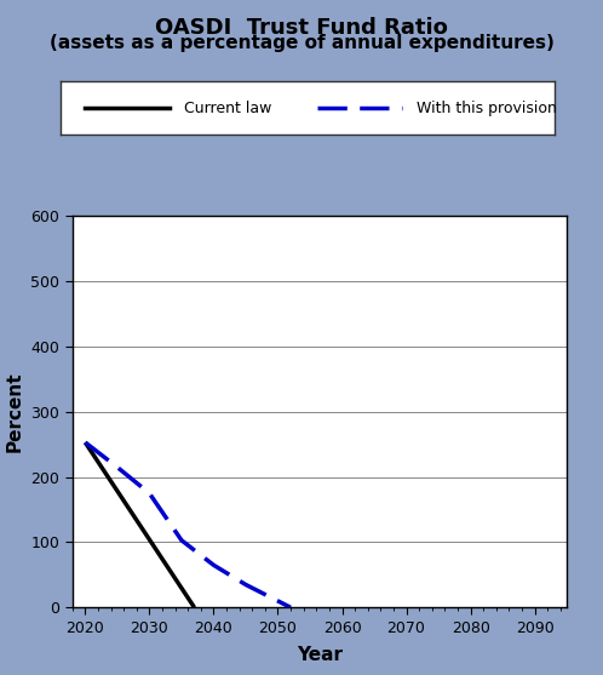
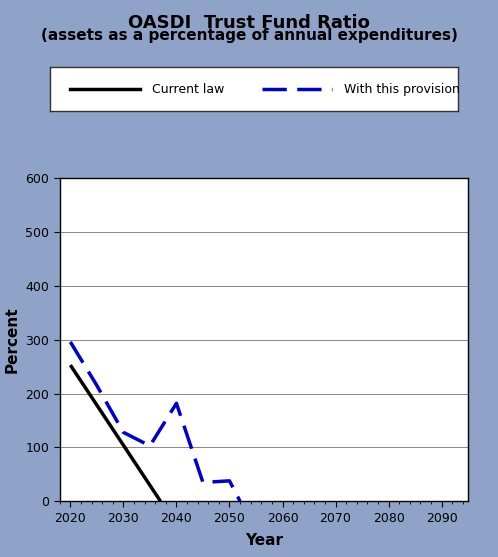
2020: 253 -> 296
2030: 175 -> 128
2040: 65 -> 182
2050: 10 -> 38
